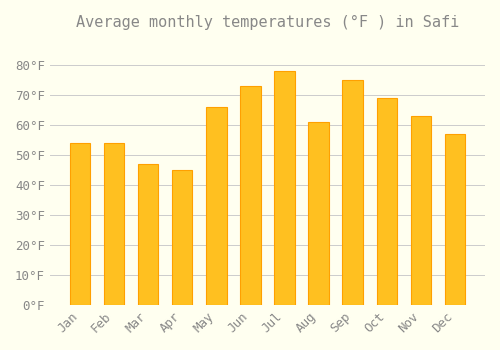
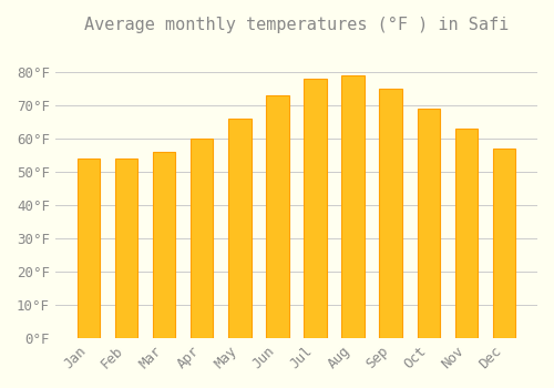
Mar: 47°F -> 56°F
Apr: 45°F -> 60°F
Aug: 61°F -> 79°F
